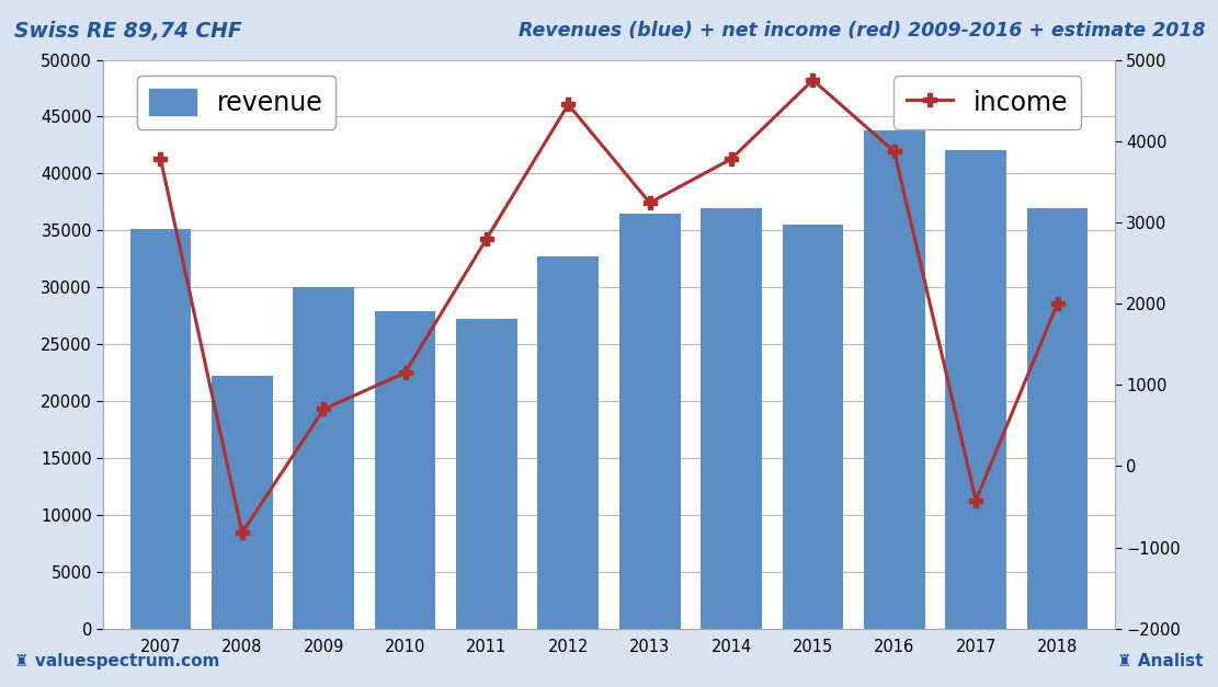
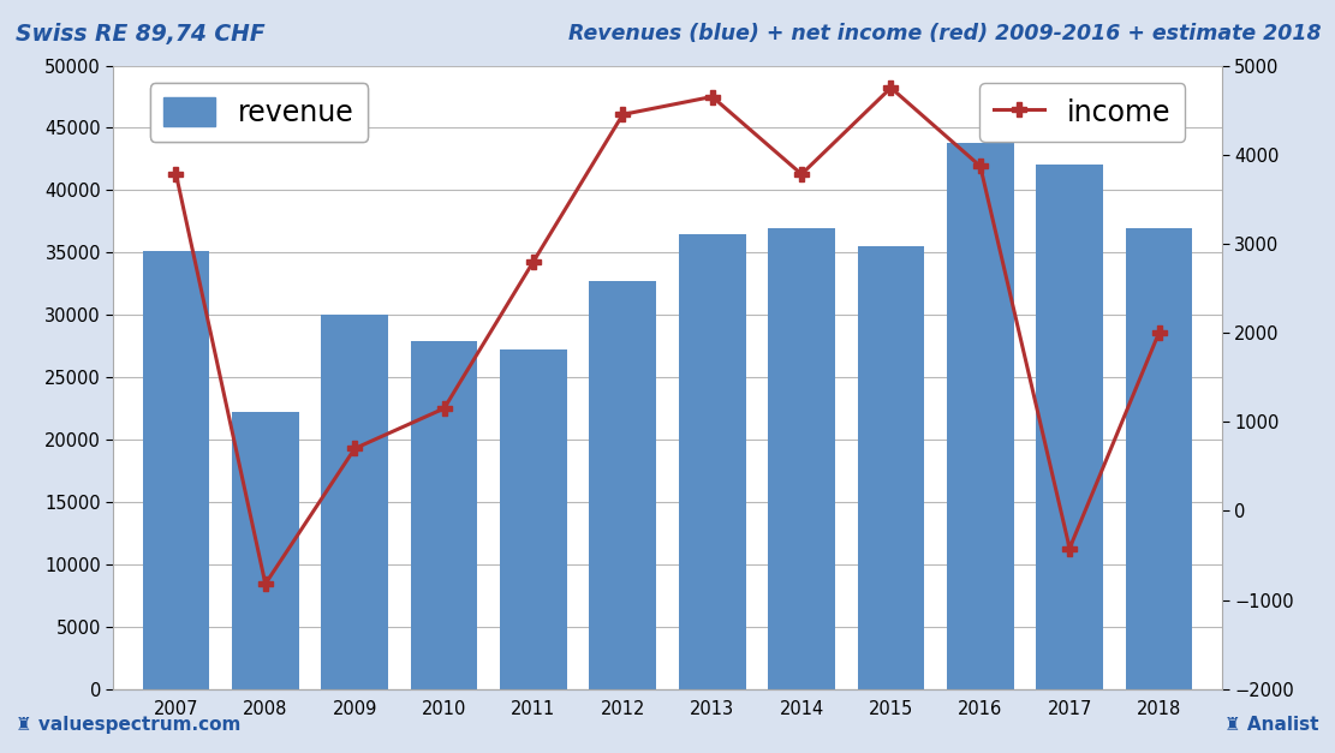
income/2013: 3240 -> 4650
